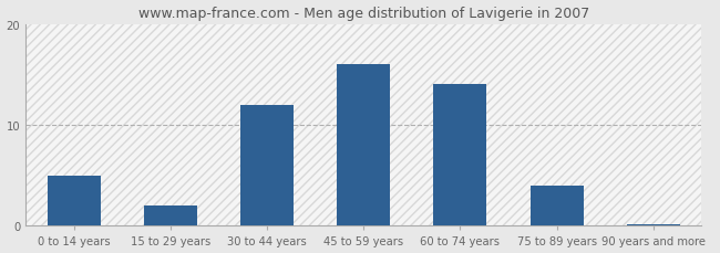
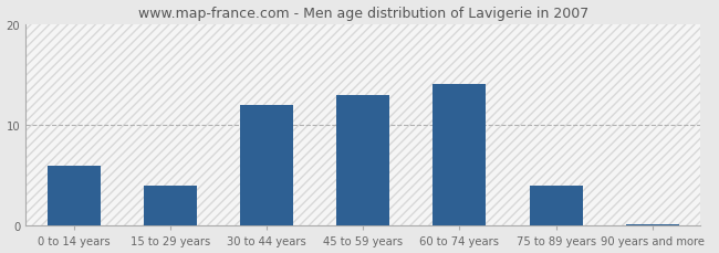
0 to 14 years: 5.0 -> 6.0
15 to 29 years: 2.0 -> 4.0
45 to 59 years: 16.0 -> 13.0
